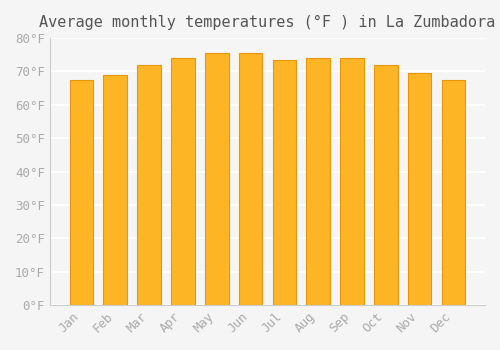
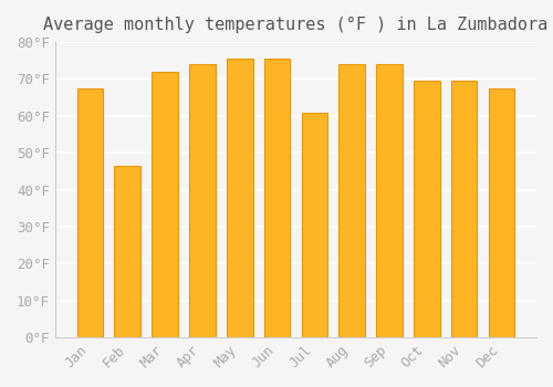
Feb: 69.0°F -> 46.5°F
Jul: 73.5°F -> 61.0°F
Oct: 72.0°F -> 69.5°F
